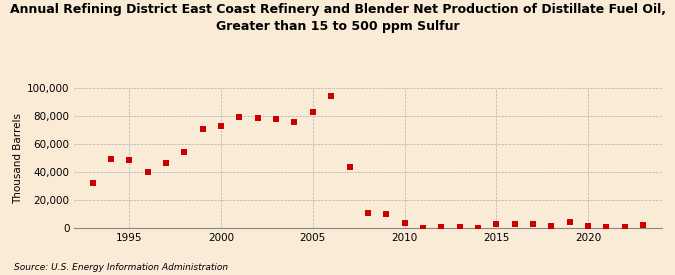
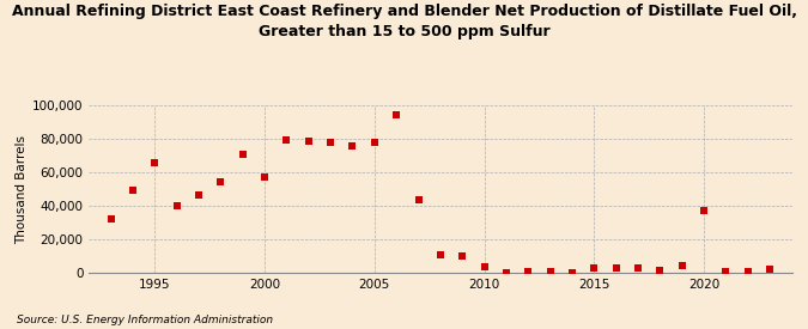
1995: 48,000 -> 66,000
2000: 73,000 -> 57,000
2005: 83,000 -> 78,000
2020: 2,000 -> 37,000
